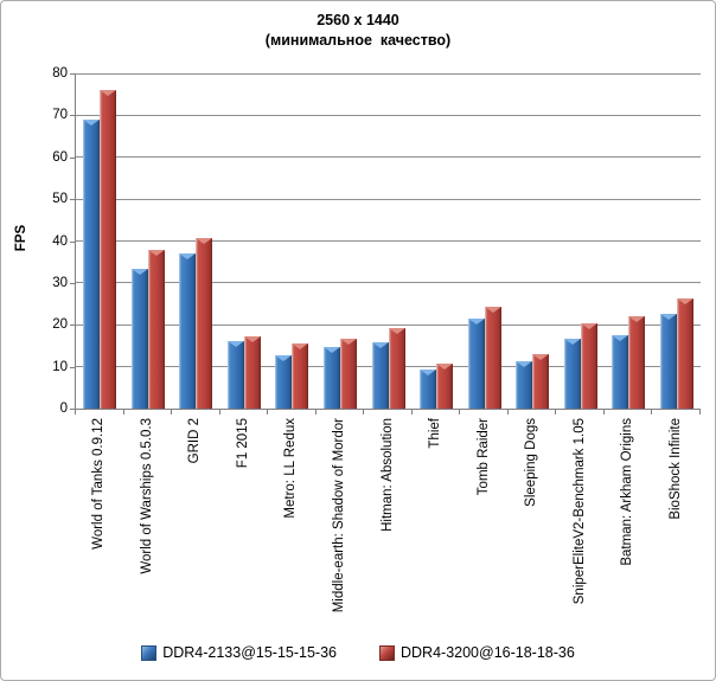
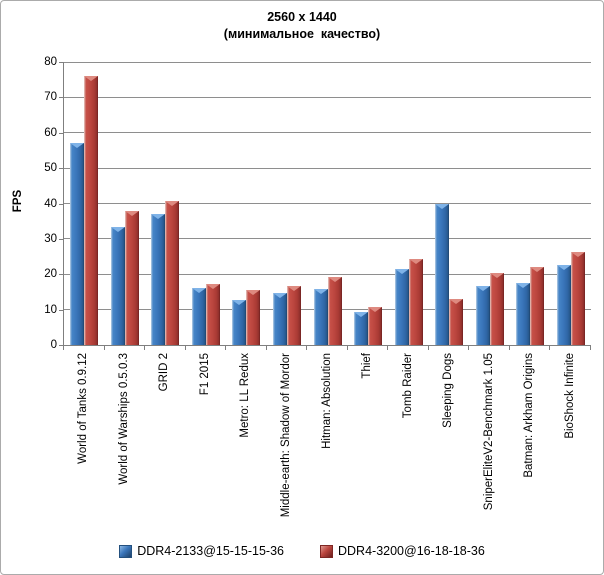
DDR4-2133@15-15-15-36/World of Tanks 0.9.12: 69 -> 57
DDR4-2133@15-15-15-36/Sleeping Dogs: 11 -> 40
